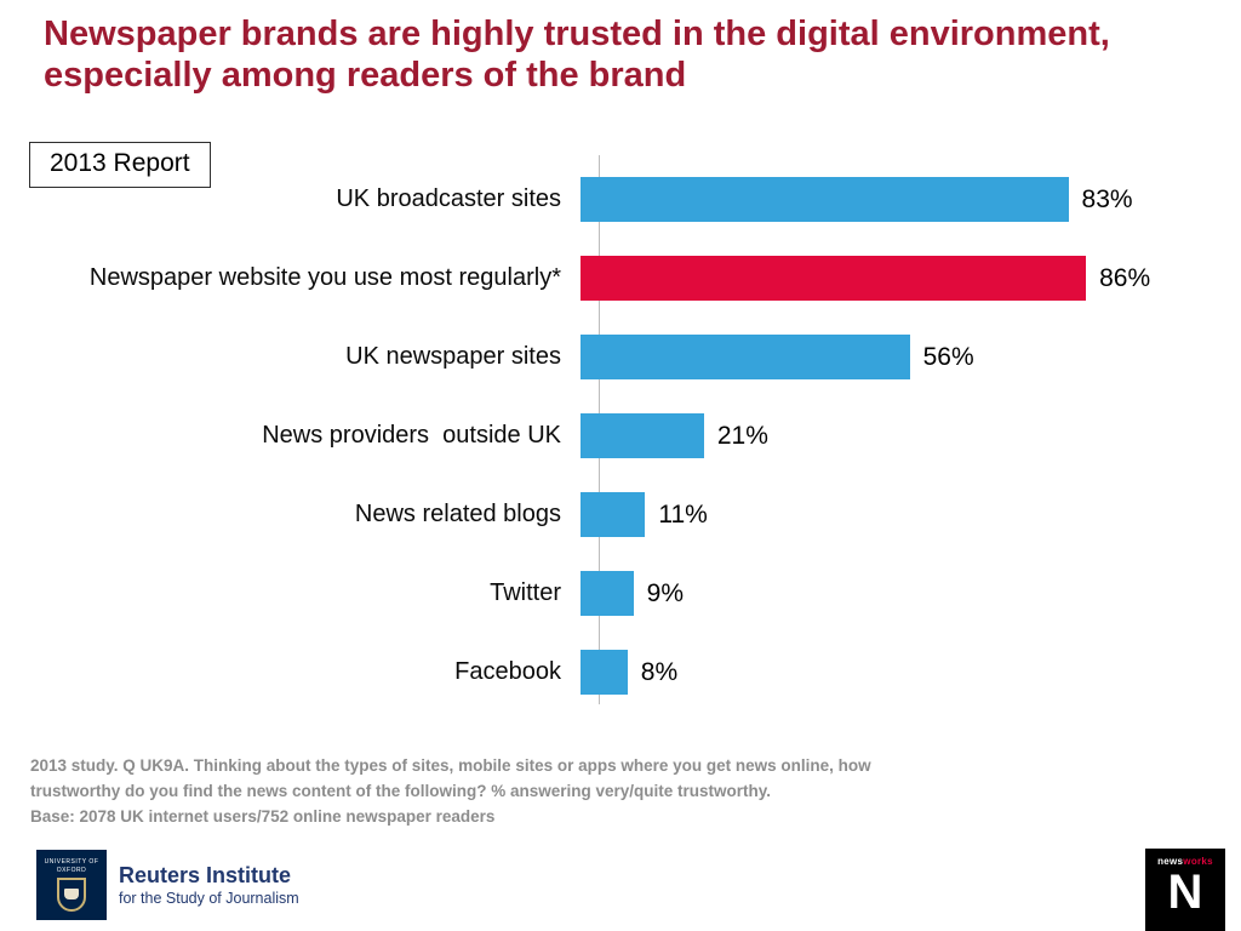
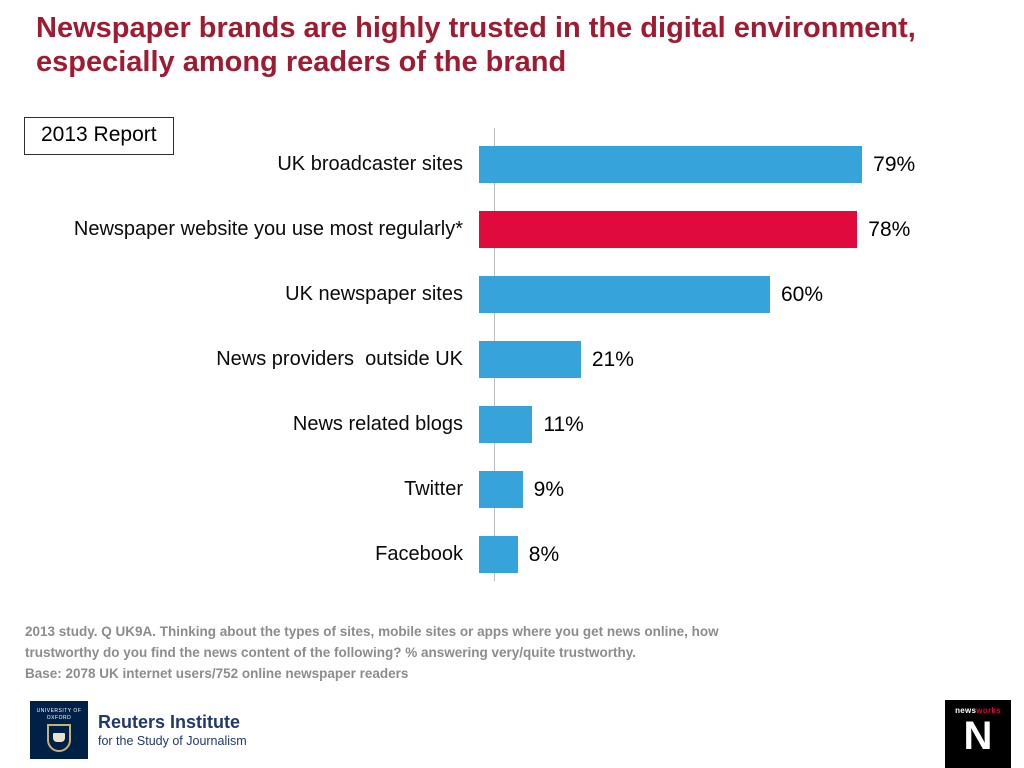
UK broadcaster sites: 83% -> 79%
Newspaper website you use most regularly*: 86% -> 78%
UK newspaper sites: 56% -> 60%
